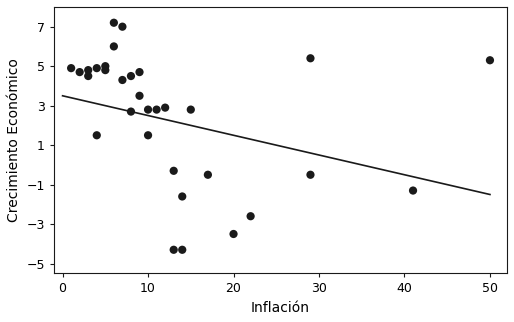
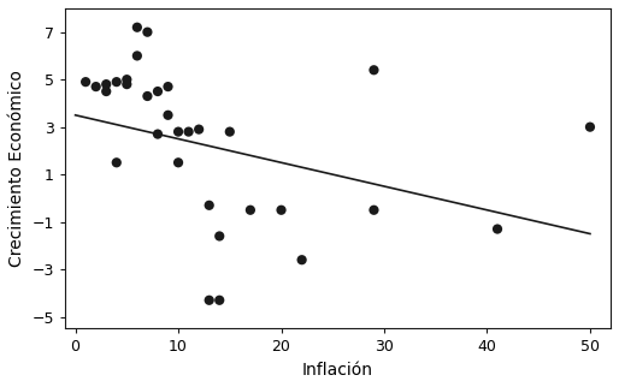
20: -3.5 -> -0.5
50: 5.3 -> 3.0
